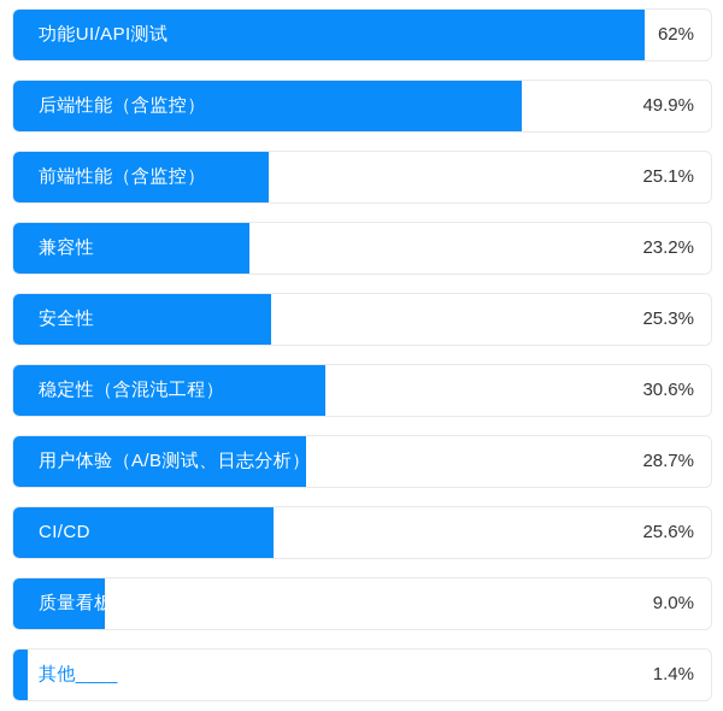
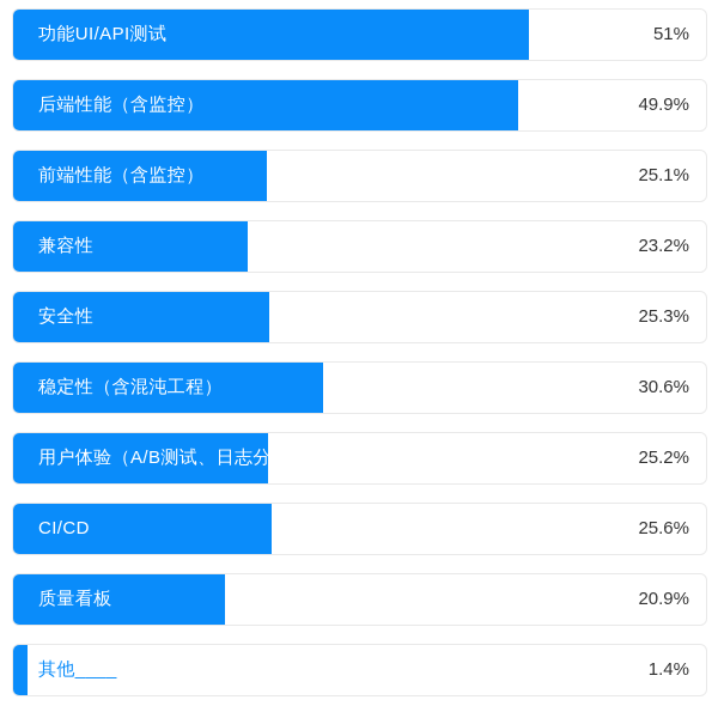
功能UI/API测试: 62% -> 51%
用户体验（A/B测试、日志分析）: 28.7% -> 25.2%
质量看板: 9.0% -> 20.9%
